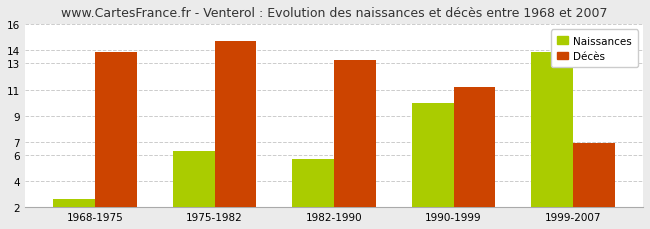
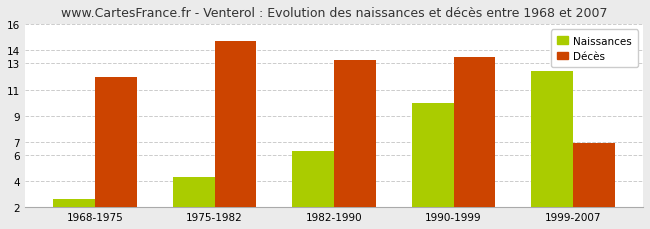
Décès/1968-1975: 13.9 -> 12.0
Naissances/1975-1982: 6.3 -> 4.3
Naissances/1982-1990: 5.7 -> 6.3
Décès/1990-1999: 11.2 -> 13.5
Naissances/1999-2007: 13.9 -> 12.4
